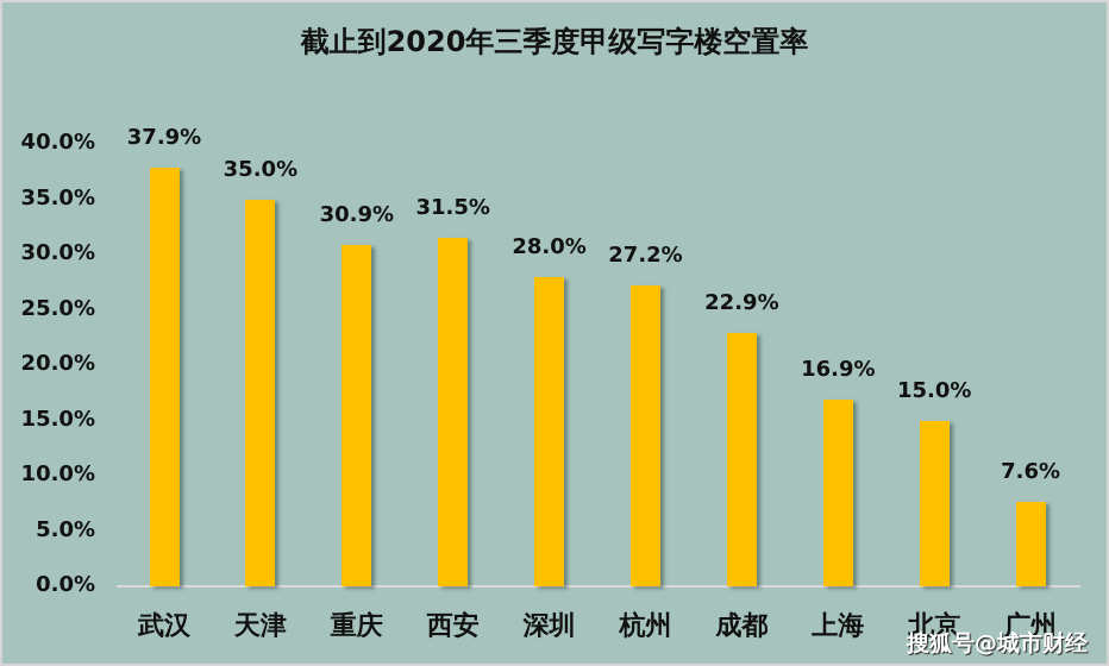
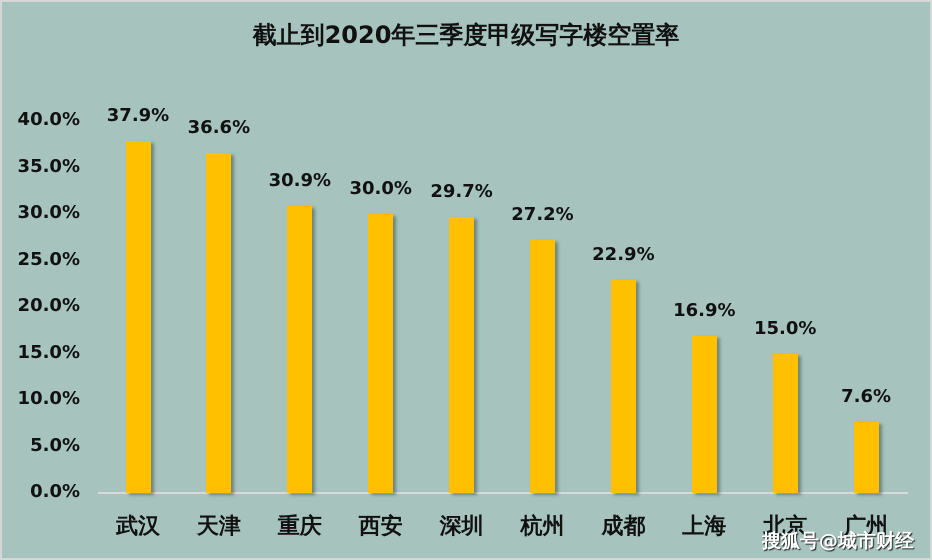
天津: 35.0% -> 36.6%
西安: 31.5% -> 30.0%
深圳: 28.0% -> 29.7%
